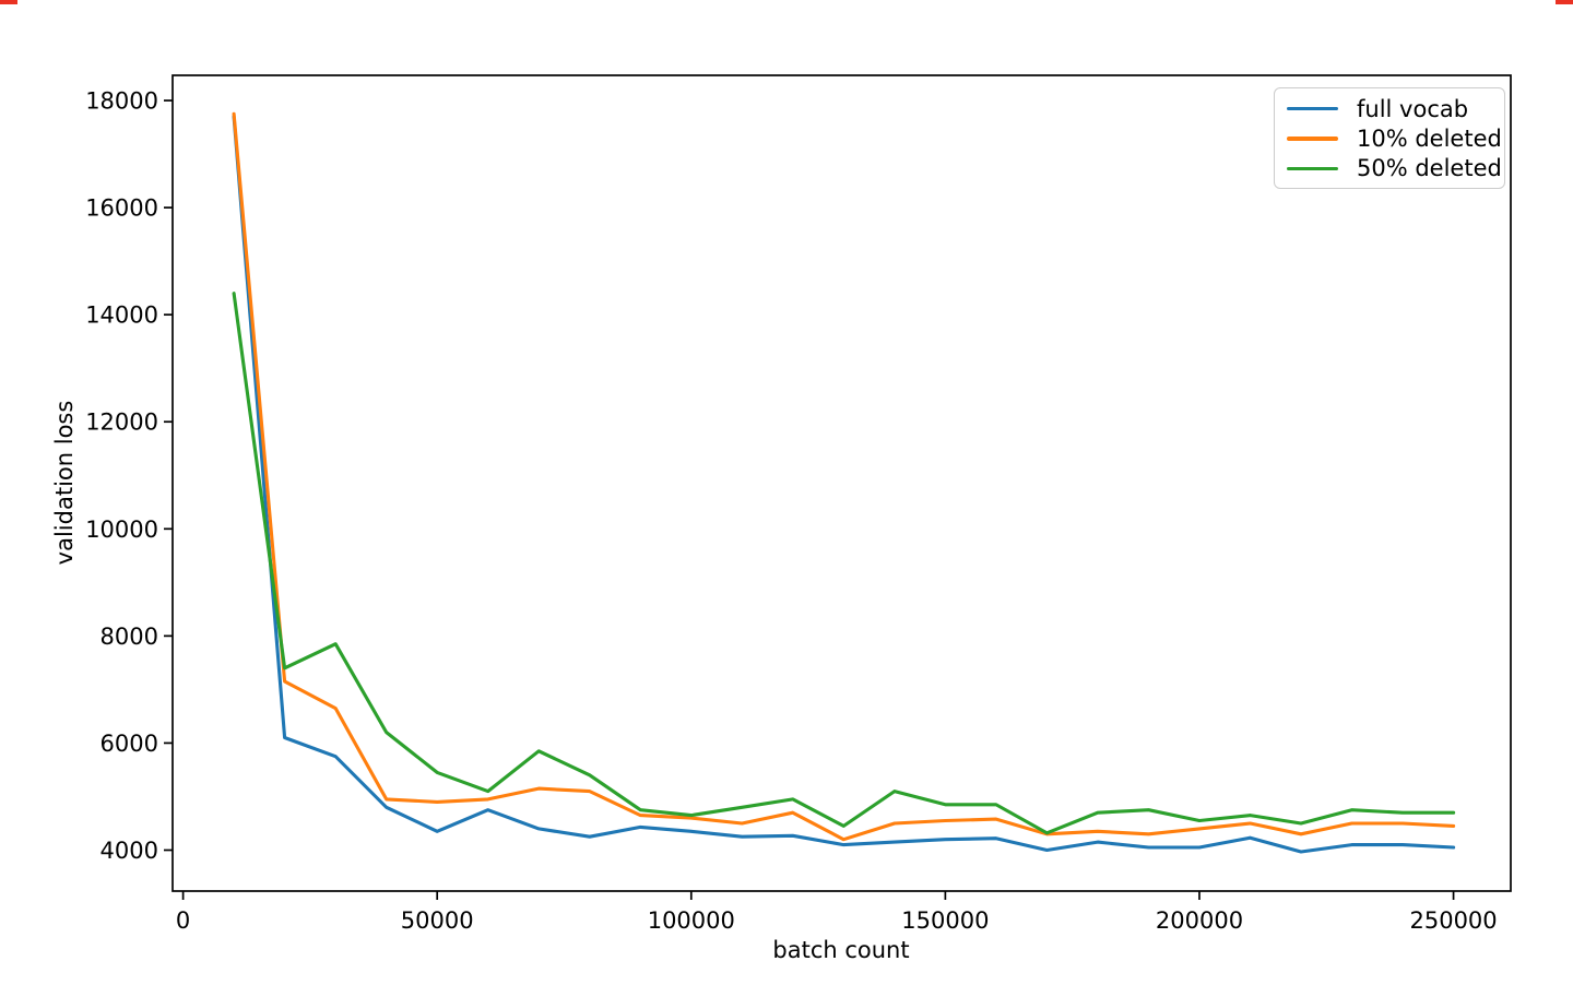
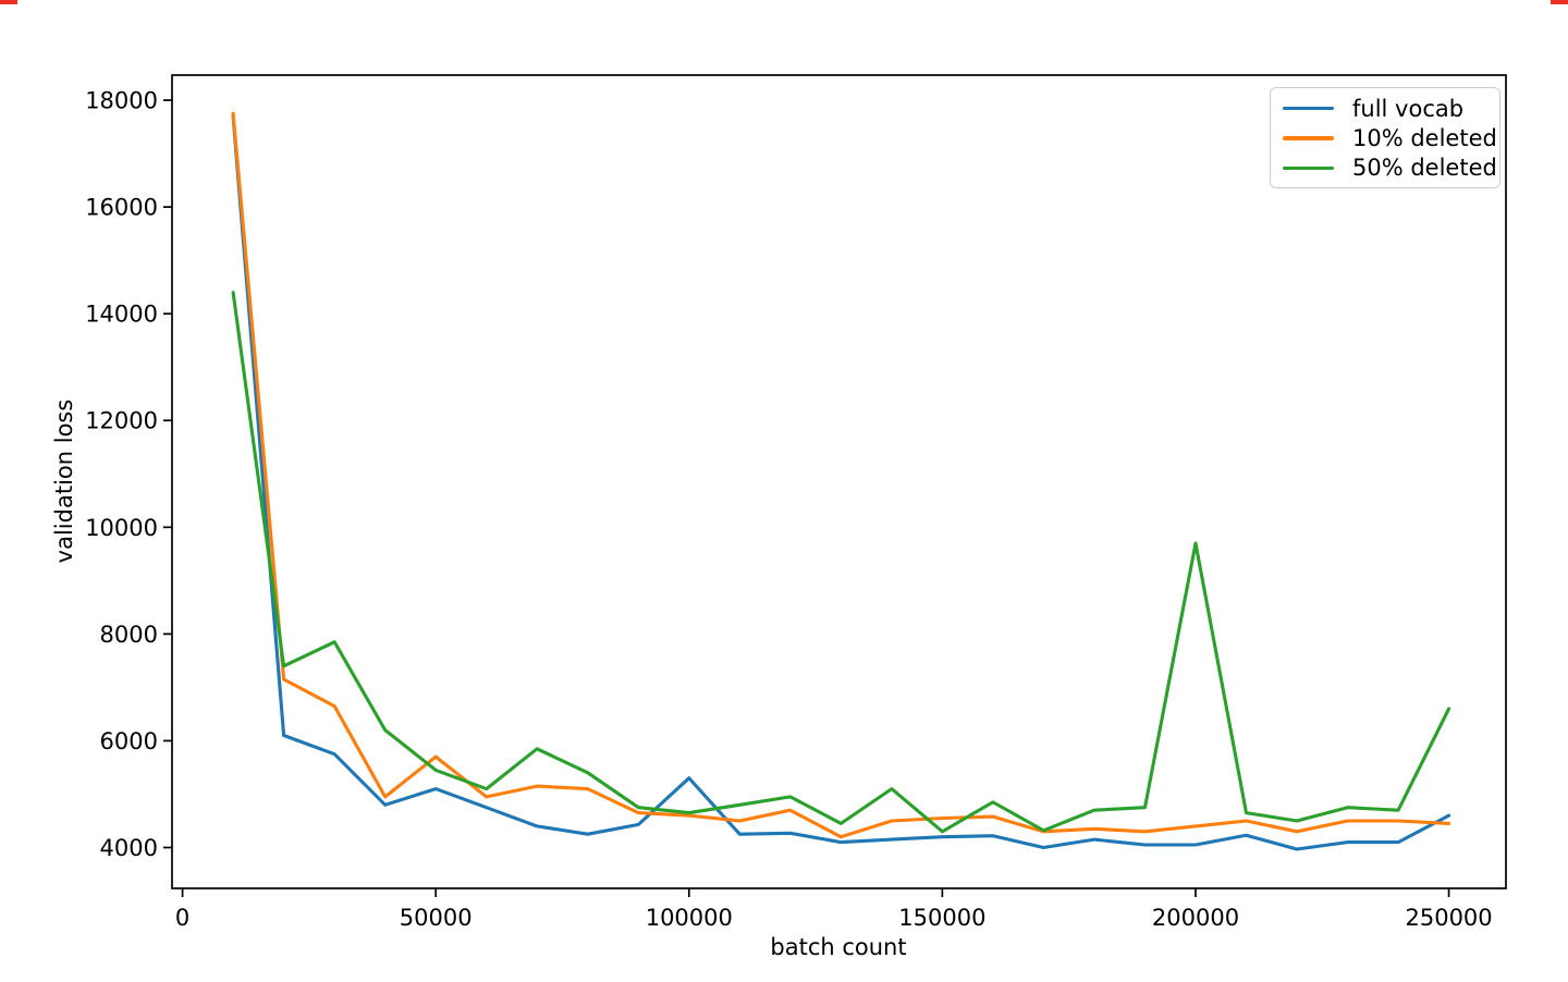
full vocab/50000: 4400 -> 5100
10% deleted/50000: 4900 -> 5700
full vocab/100000: 4400 -> 5300
50% deleted/150000: 4800 -> 4300
50% deleted/200000: 4600 -> 9700
full vocab/250000: 4000 -> 4600
50% deleted/250000: 4700 -> 6600
